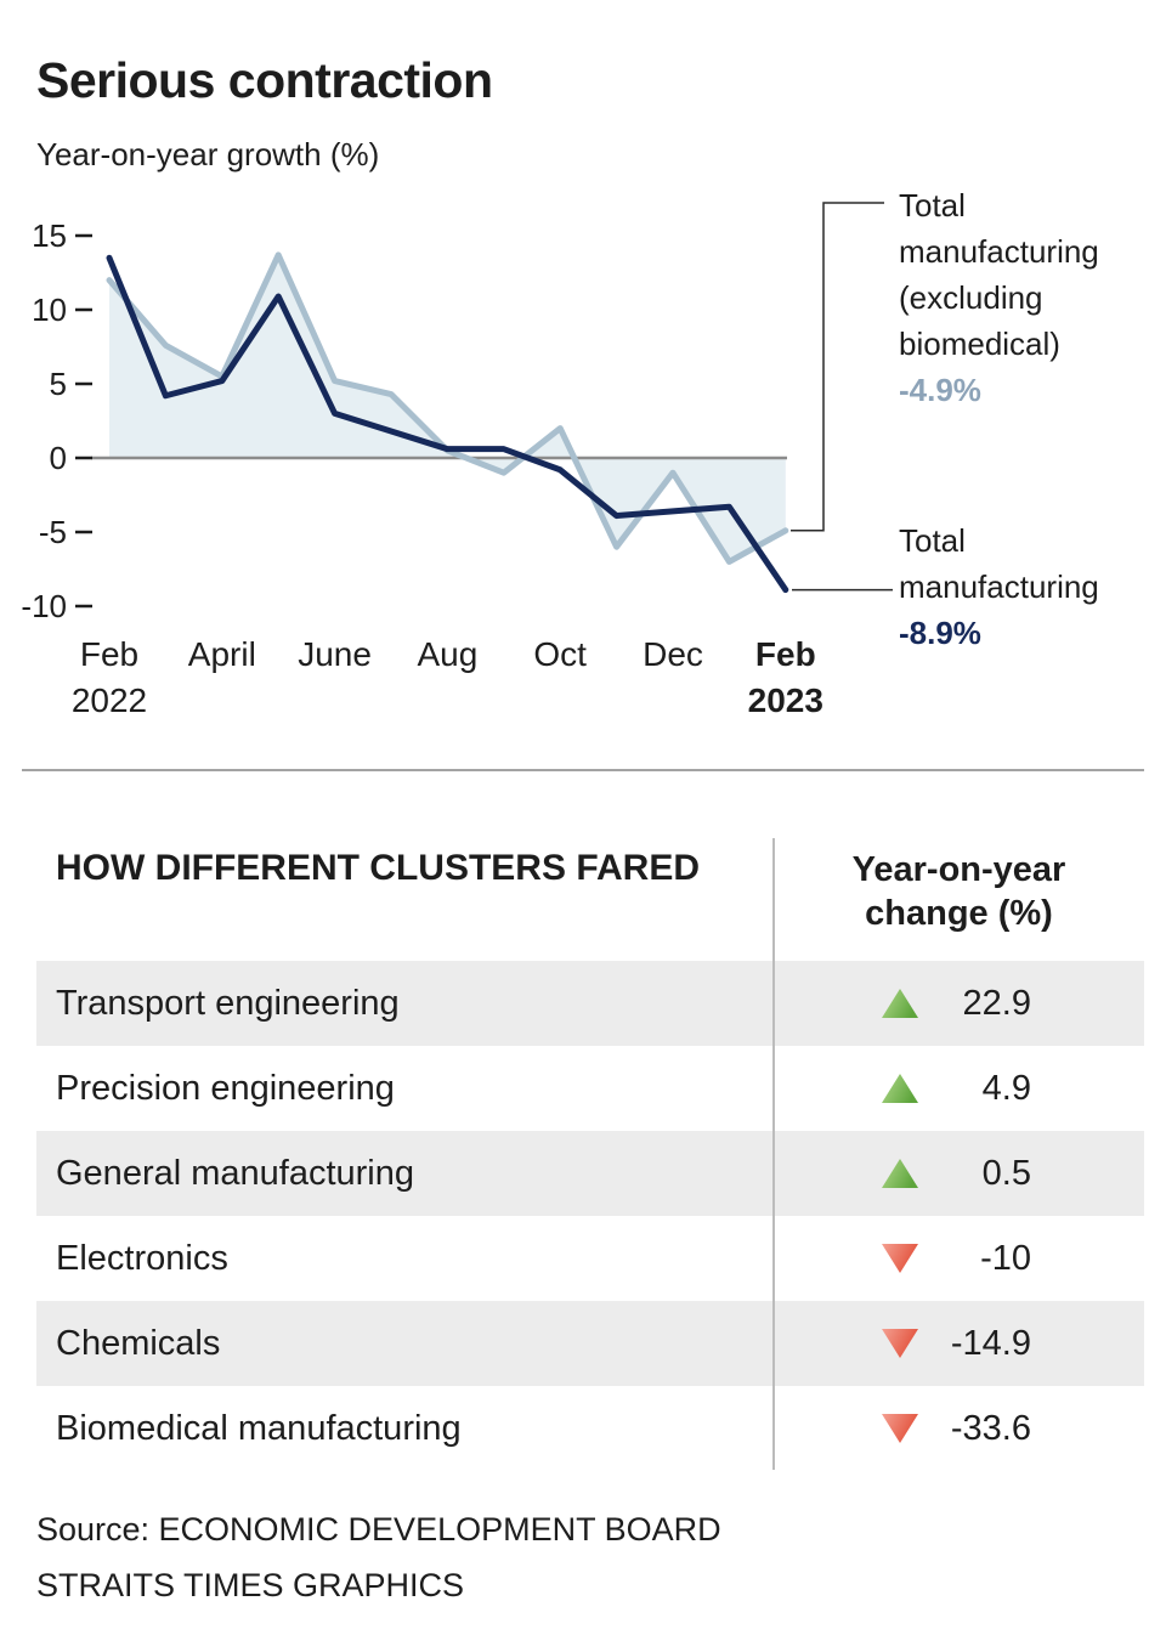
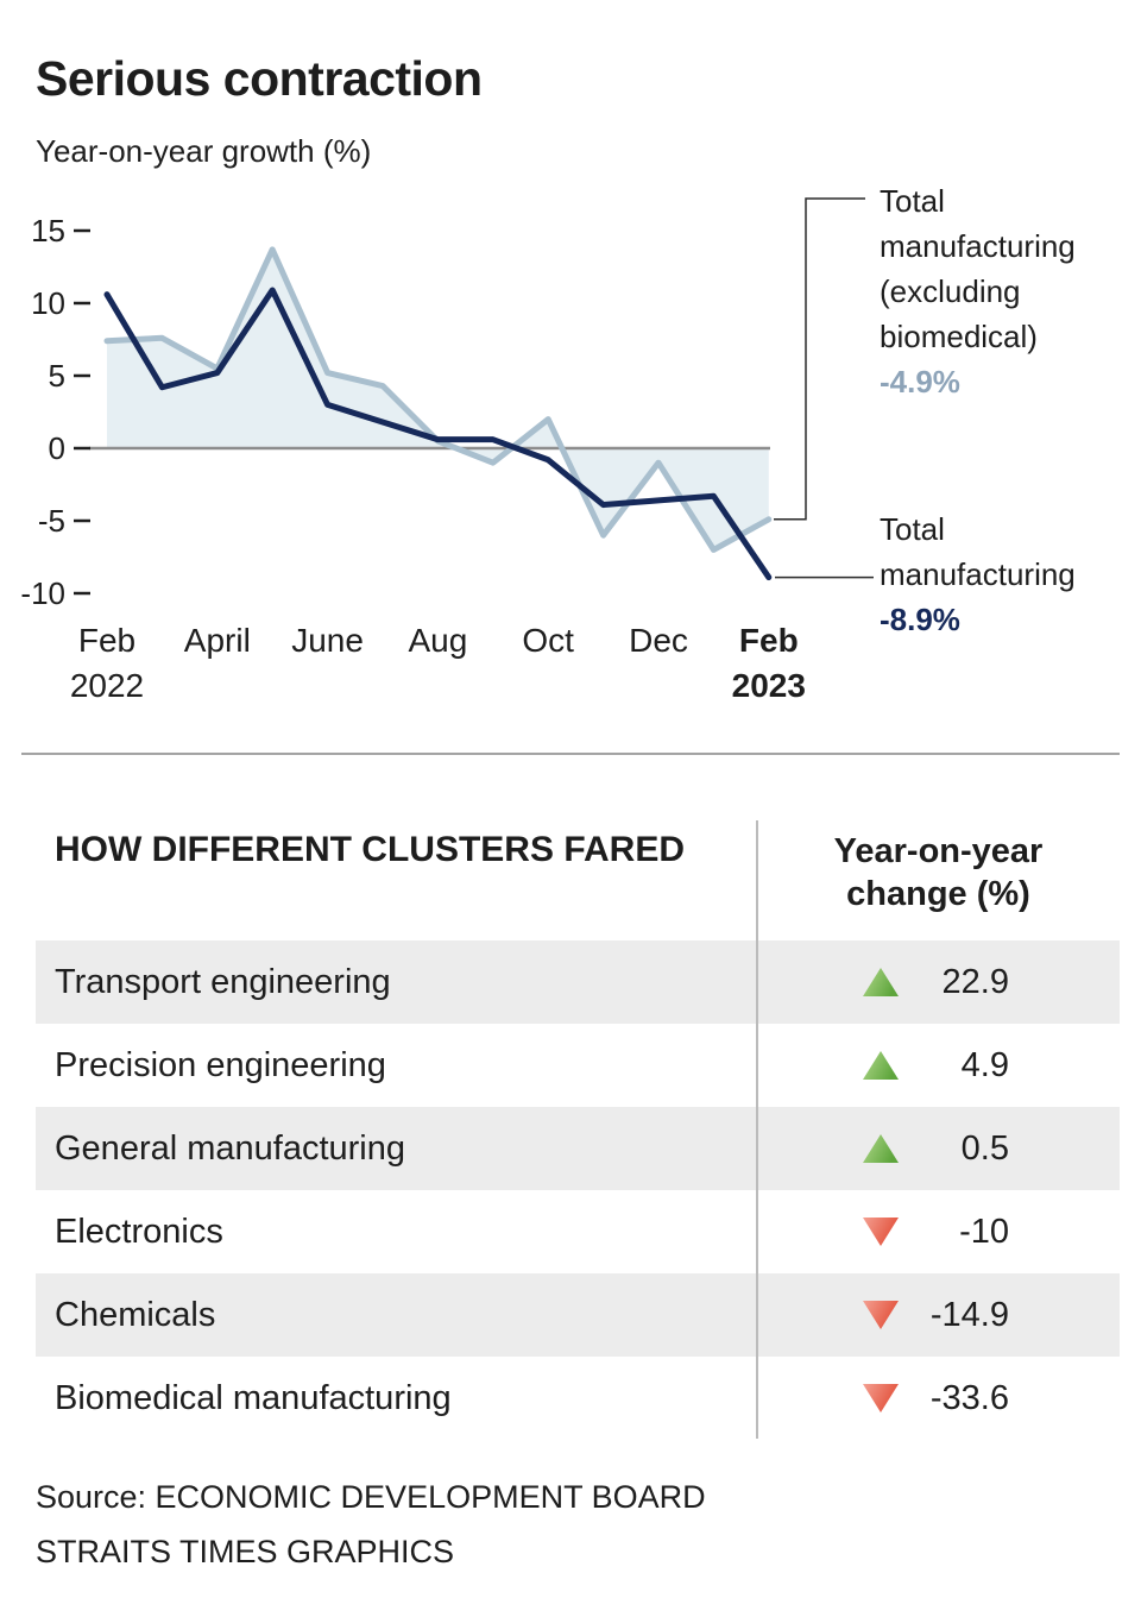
Total manufacturing (excluding biomedical)/Feb 2022: 12.0 -> 7.4
Total manufacturing/Feb 2022: 13.5 -> 10.6
